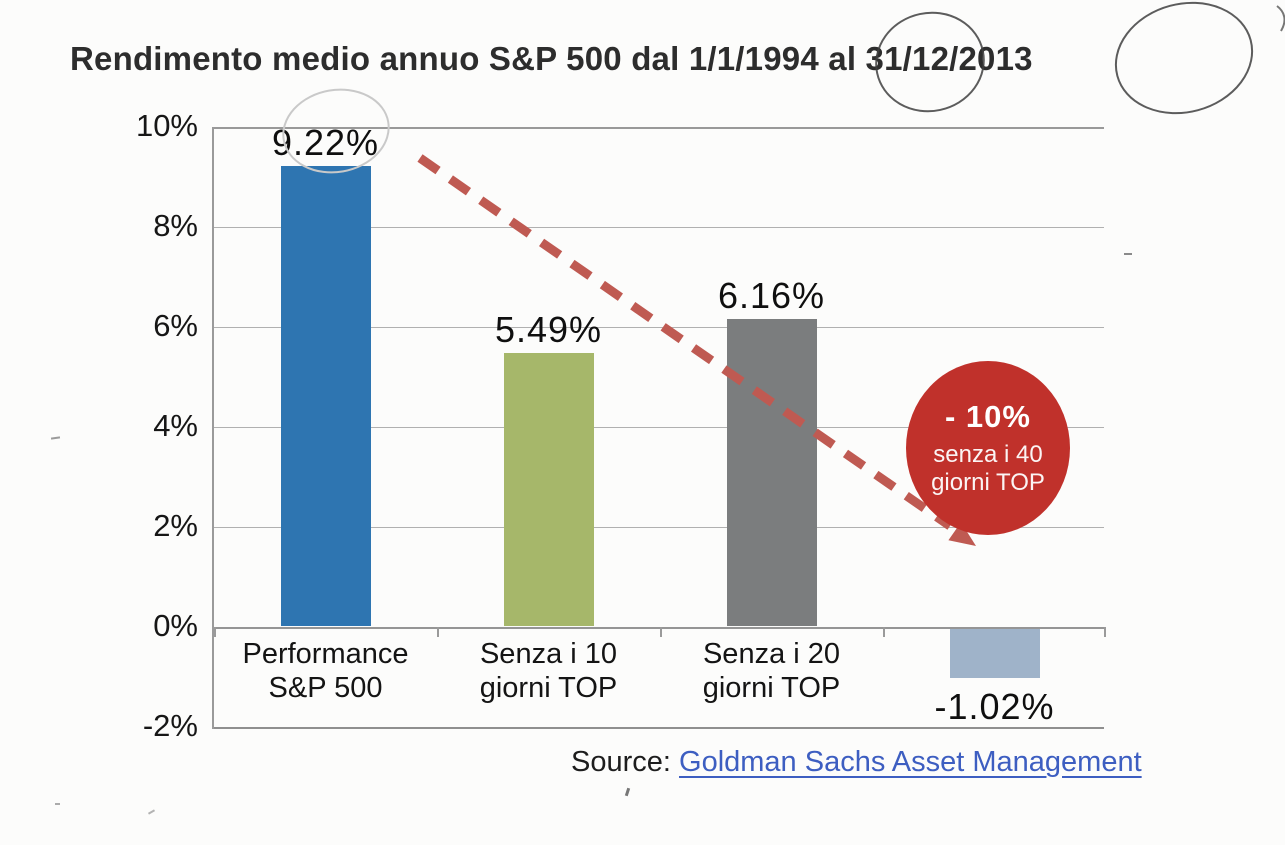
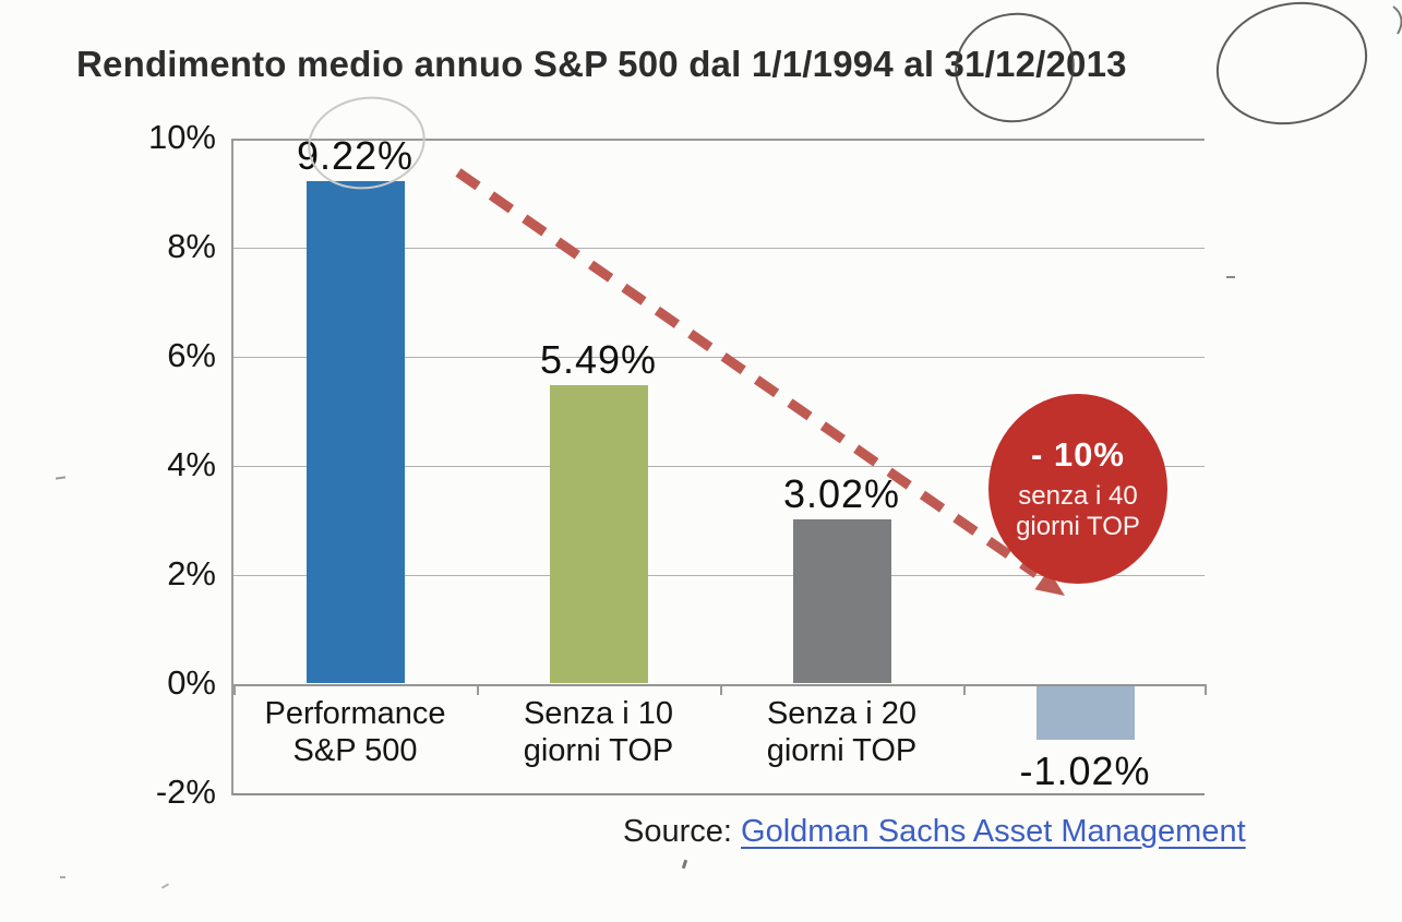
Senza i 20 giorni TOP: 6.16% -> 3.02%
